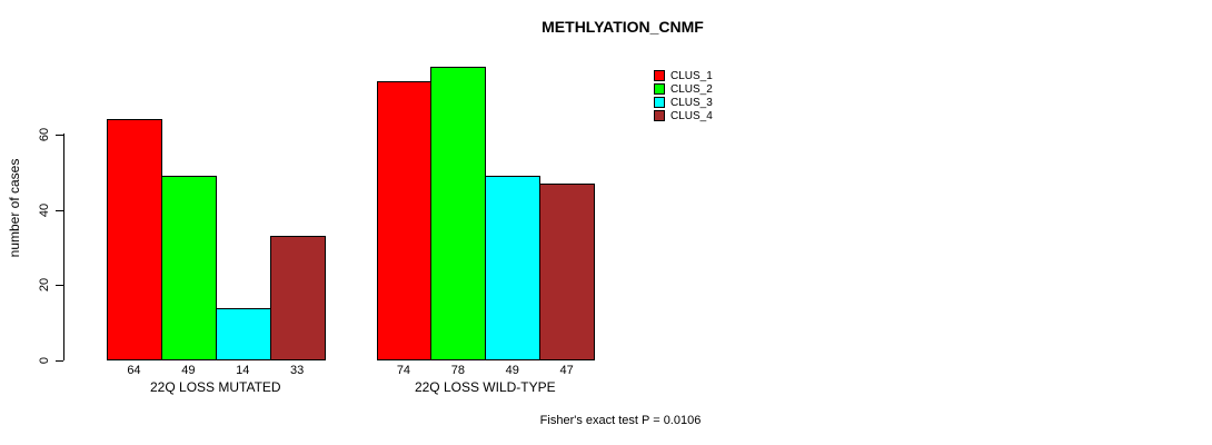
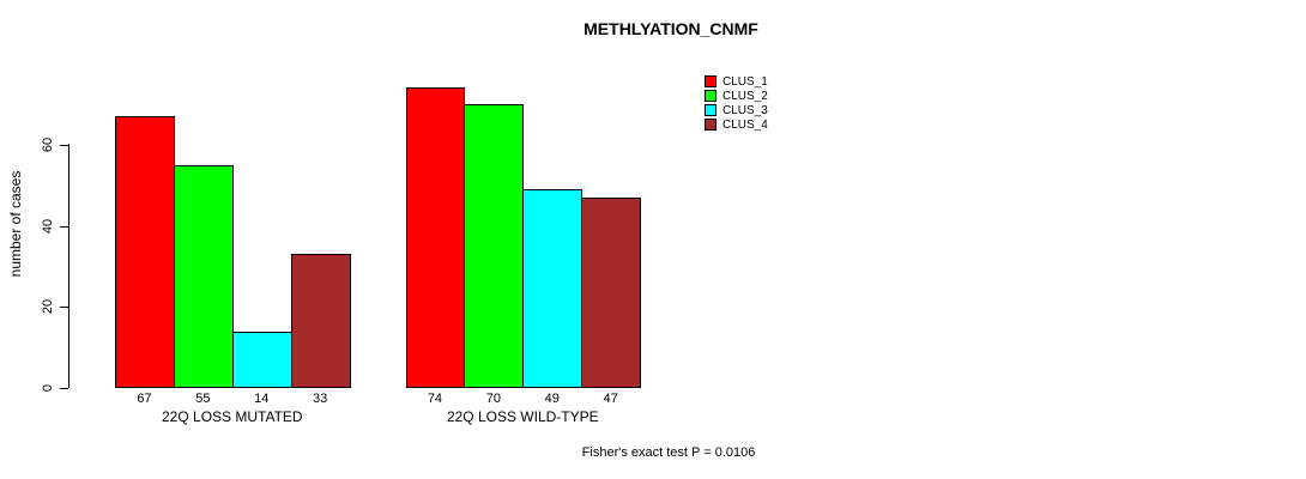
CLUS_1/22Q LOSS MUTATED: 64 -> 67
CLUS_2/22Q LOSS MUTATED: 49 -> 55
CLUS_2/22Q LOSS WILD-TYPE: 78 -> 70
